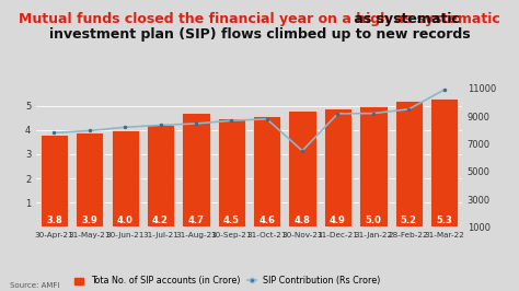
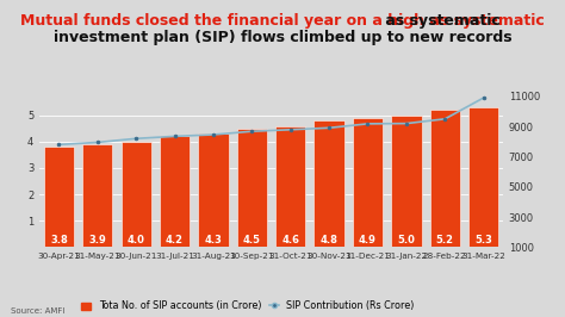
Tota No. of SIP accounts (in Crore)/31-Aug-21: 4.7 -> 4.3
SIP Contribution (Rs Crore)/30-Nov-21: 6500 -> 8900
